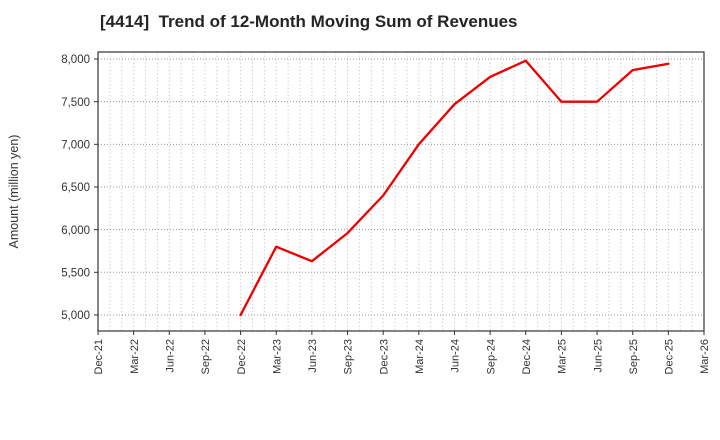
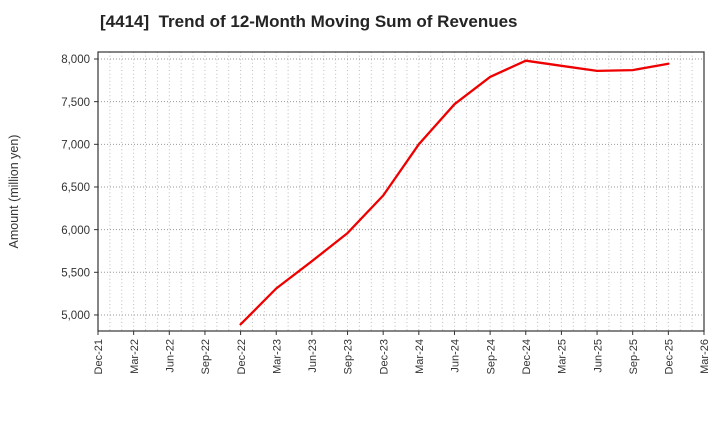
Dec-22: 5000 -> 4900
Mar-23: 5800 -> 5300
Mar-25: 7500 -> 7900
Jun-25: 7500 -> 7900
